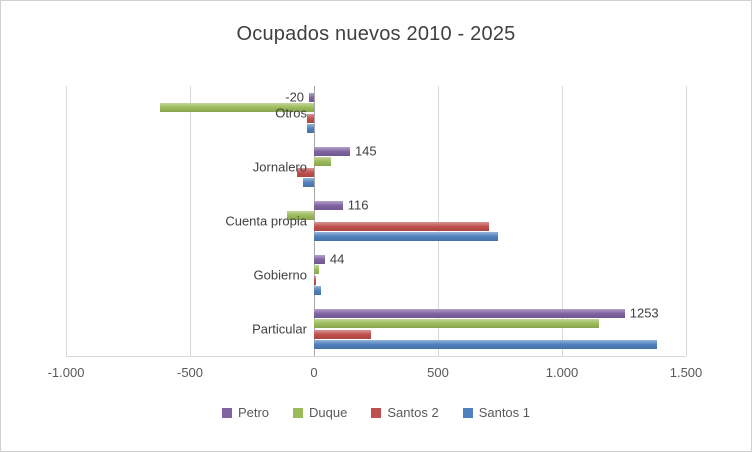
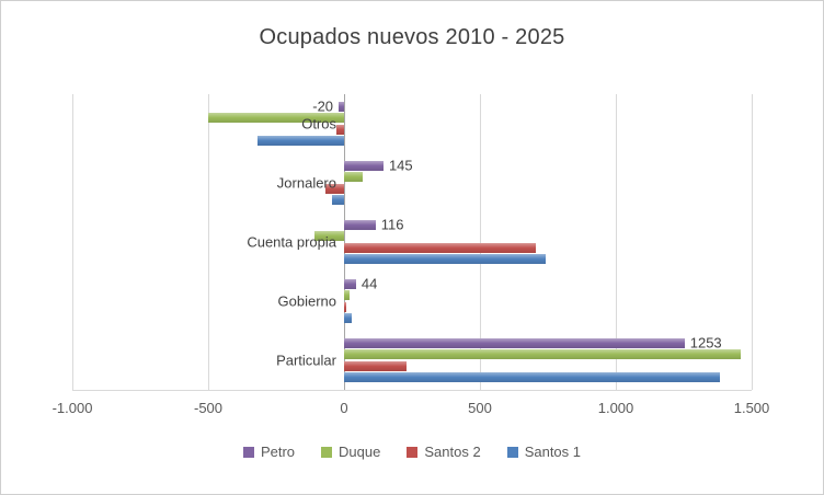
Duque/Otros: -620 -> -500
Santos 1/Otros: -30 -> -320
Duque/Particular: 1150 -> 1460
